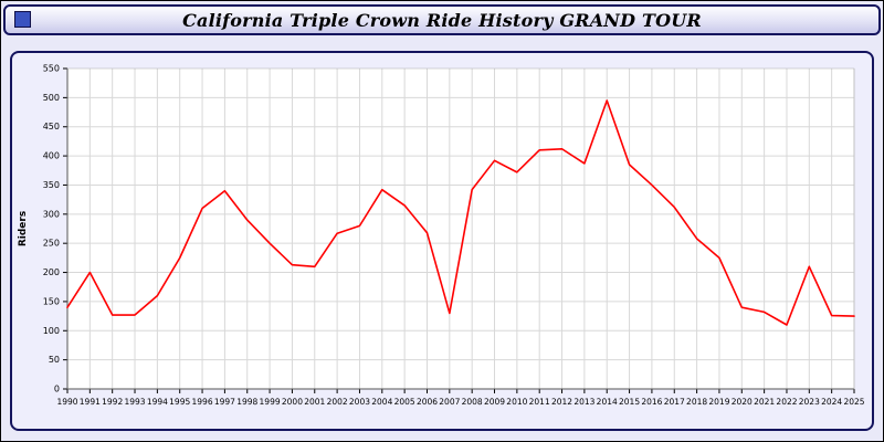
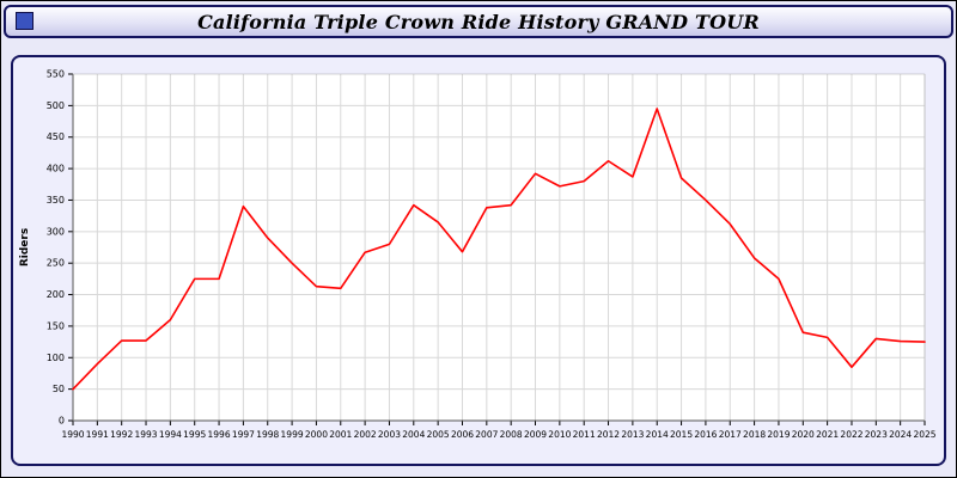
1990: 140 -> 50
1991: 200 -> 90
1996: 310 -> 220
2007: 130 -> 340
2011: 410 -> 380
2022: 110 -> 80
2023: 210 -> 130
